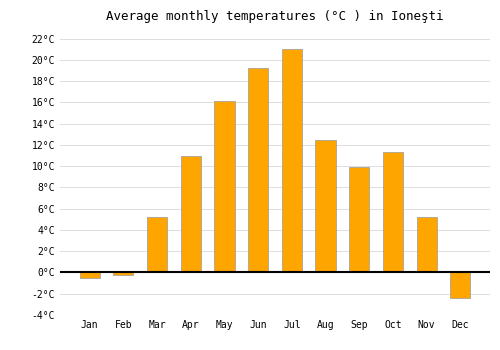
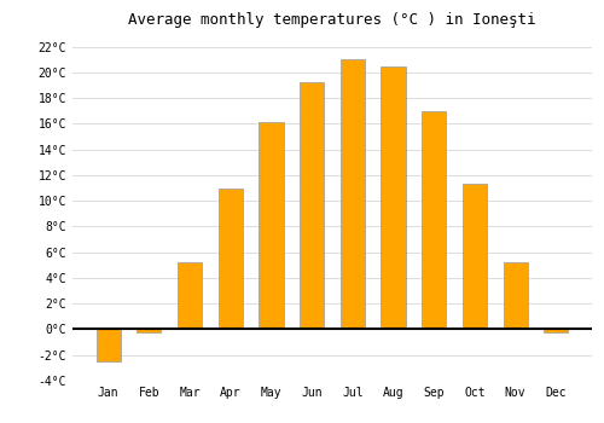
Jan: -0.5°C -> -2.5°C
Aug: 12.5°C -> 20.5°C
Sep: 9.9°C -> 17.0°C
Dec: -2.4°C -> -0.2°C
